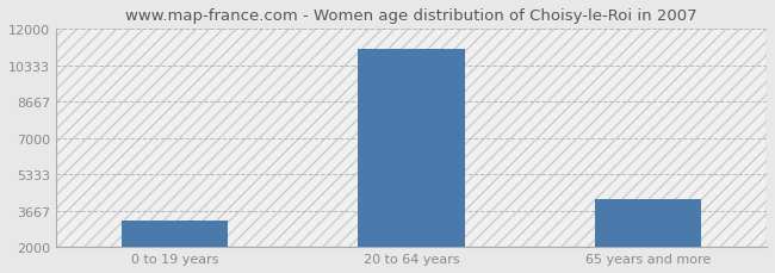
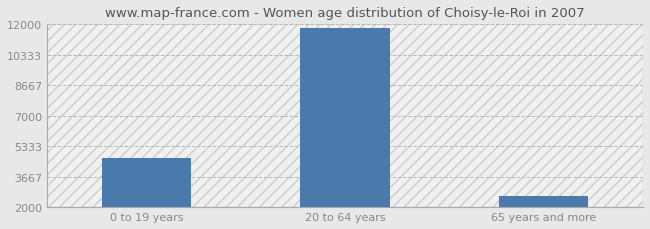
0 to 19 years: 3200 -> 4700
20 to 64 years: 11100 -> 11800
65 years and more: 4200 -> 2600
